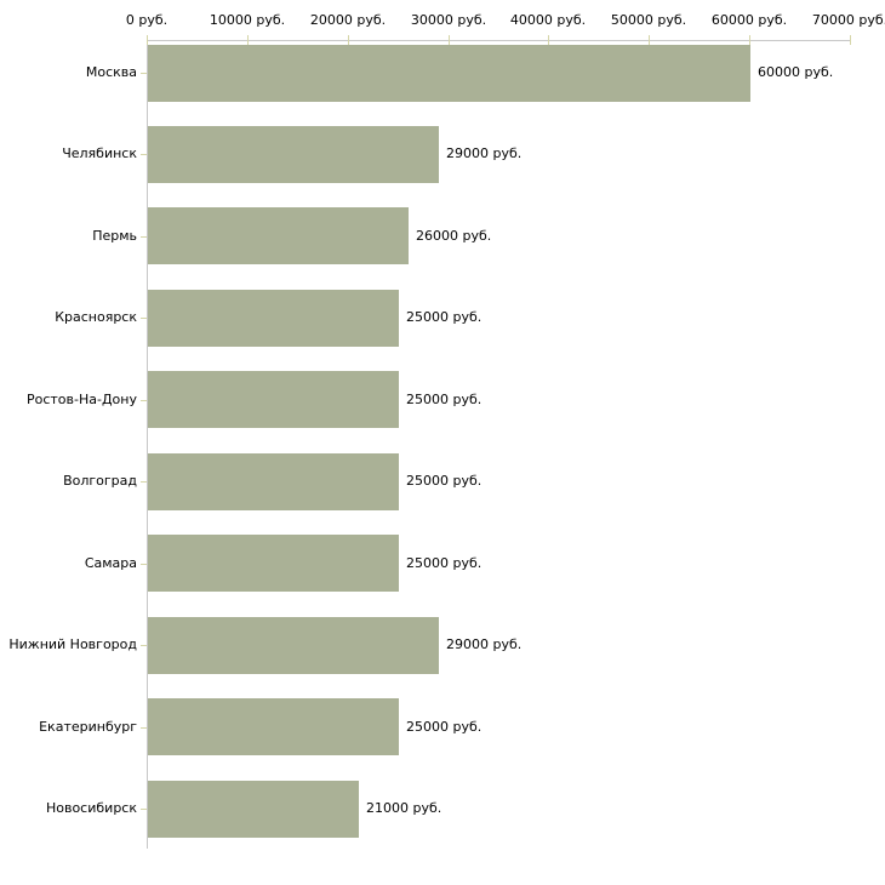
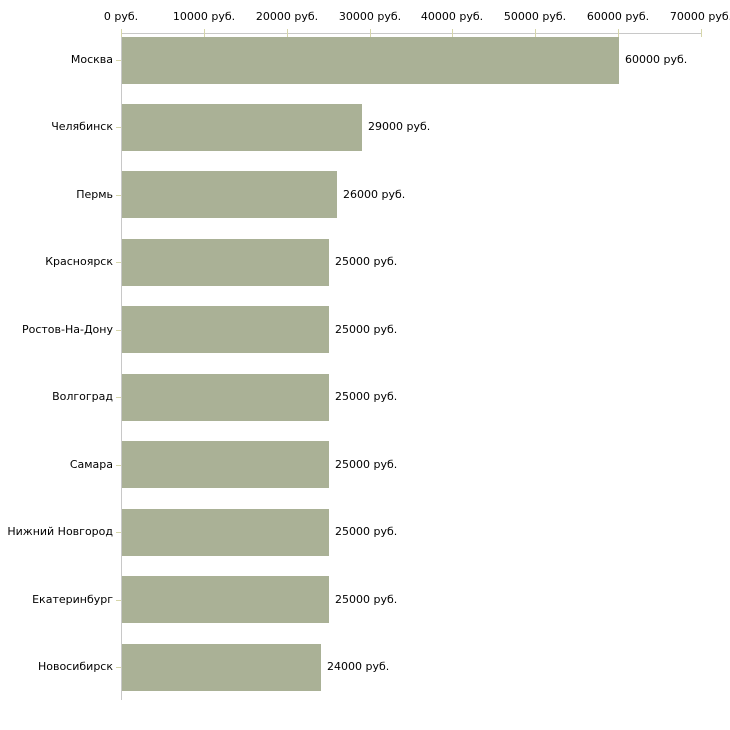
Нижний Новгород: 29000 -> 25000
Новосибирск: 21000 -> 24000
